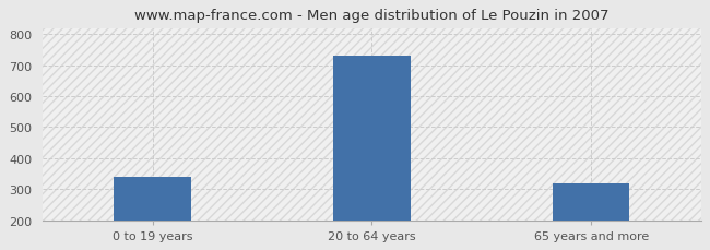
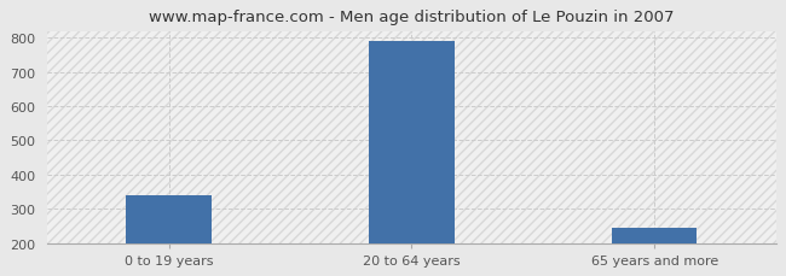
20 to 64 years: 730 -> 790
65 years and more: 320 -> 245
